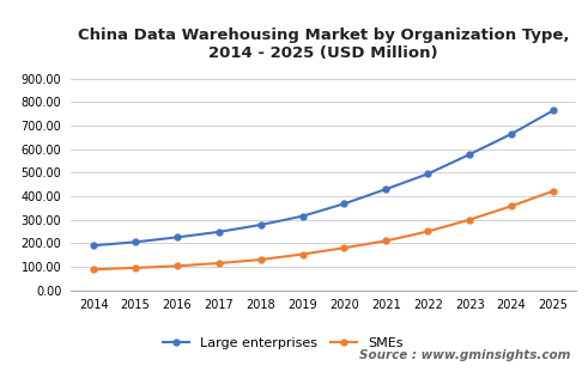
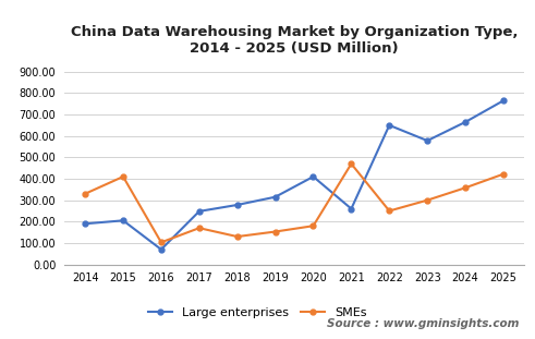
SMEs/2014: 90 -> 330
SMEs/2015: 100 -> 410
Large enterprises/2016: 220 -> 70
SMEs/2017: 120 -> 170
Large enterprises/2020: 370 -> 410
Large enterprises/2021: 430 -> 260
SMEs/2021: 210 -> 470
Large enterprises/2022: 500 -> 650
